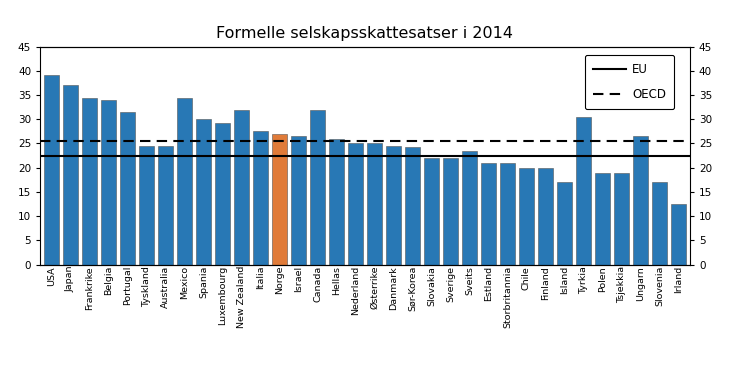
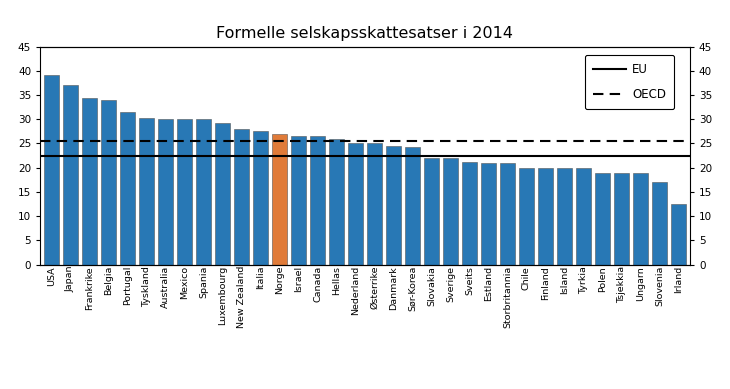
Tyskland: 24.5 -> 30.2
Australia: 24.5 -> 30.0
Mexico: 34.5 -> 30.0
New Zealand: 32.0 -> 28.0
Canada: 32.0 -> 26.5
Sveits: 23.5 -> 21.2
Island: 17.0 -> 20.0
Tyrkia: 30.5 -> 20.0
Ungarn: 26.5 -> 19.0
